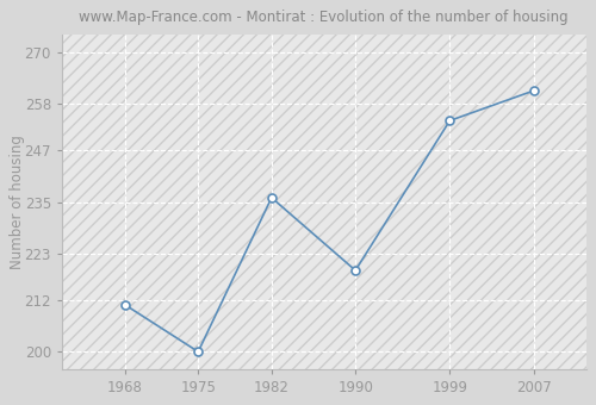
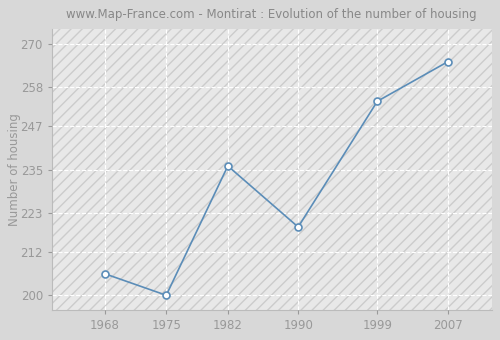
1968: 211 -> 206
2007: 261 -> 265
